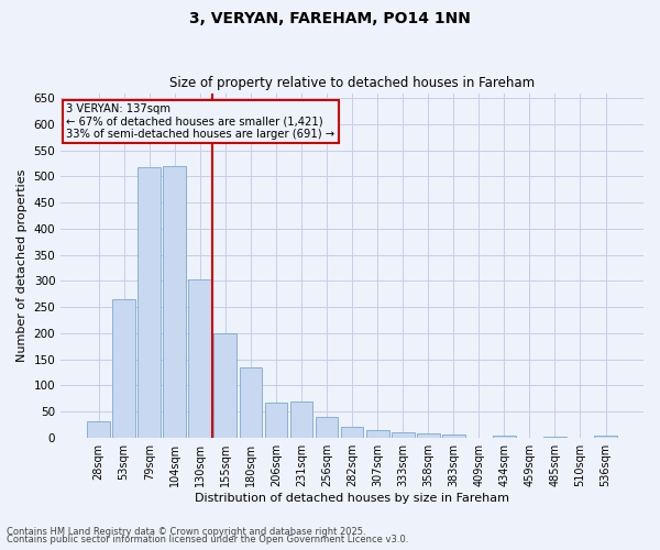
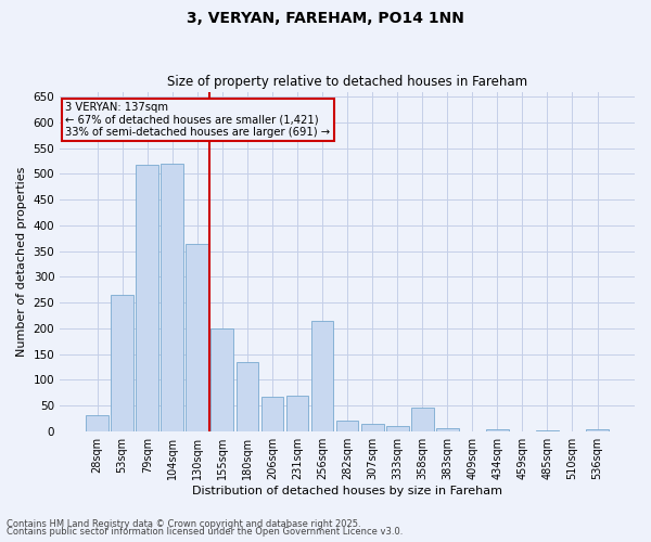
130sqm: 303 -> 365
256sqm: 39 -> 215
358sqm: 8 -> 45
